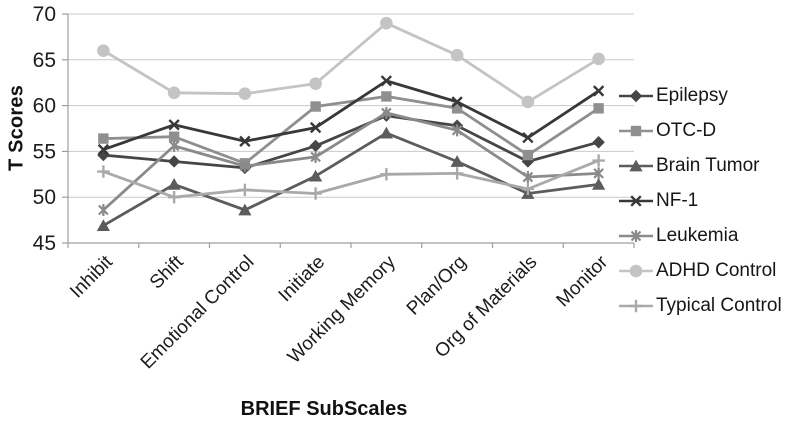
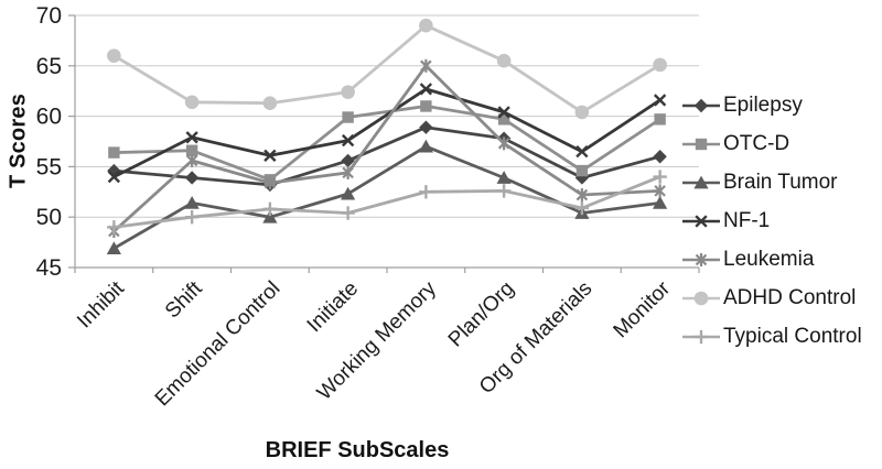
NF-1/Inhibit: 55 -> 54
Typical Control/Inhibit: 53 -> 49
Brain Tumor/Emotional Control: 49 -> 50
Leukemia/Working Memory: 59 -> 65
